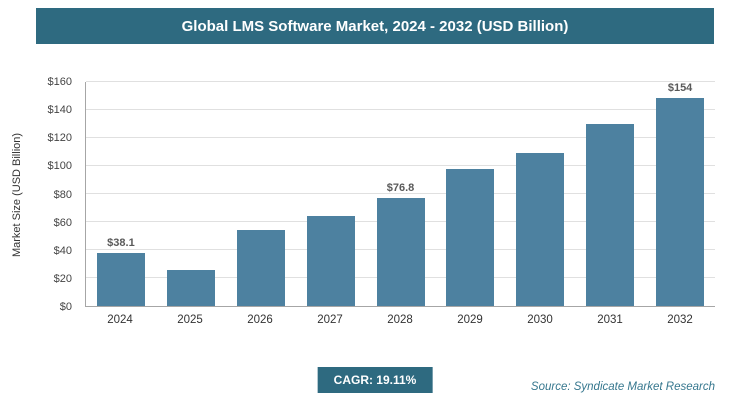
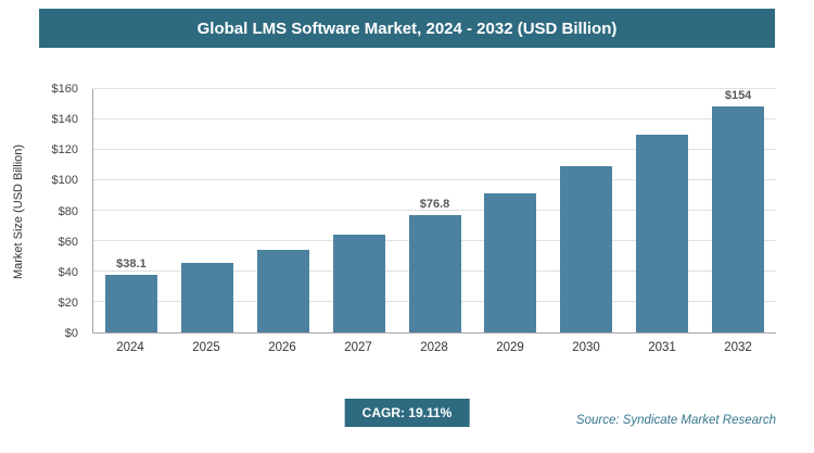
2025: $26 -> $45
2029: $98 -> $92
